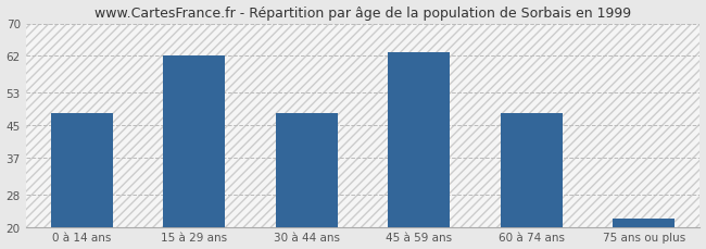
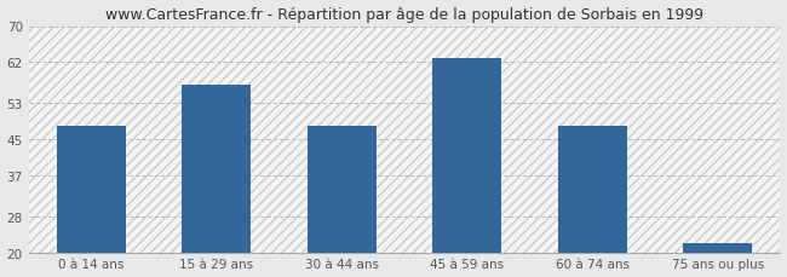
15 à 29 ans: 62 -> 57
